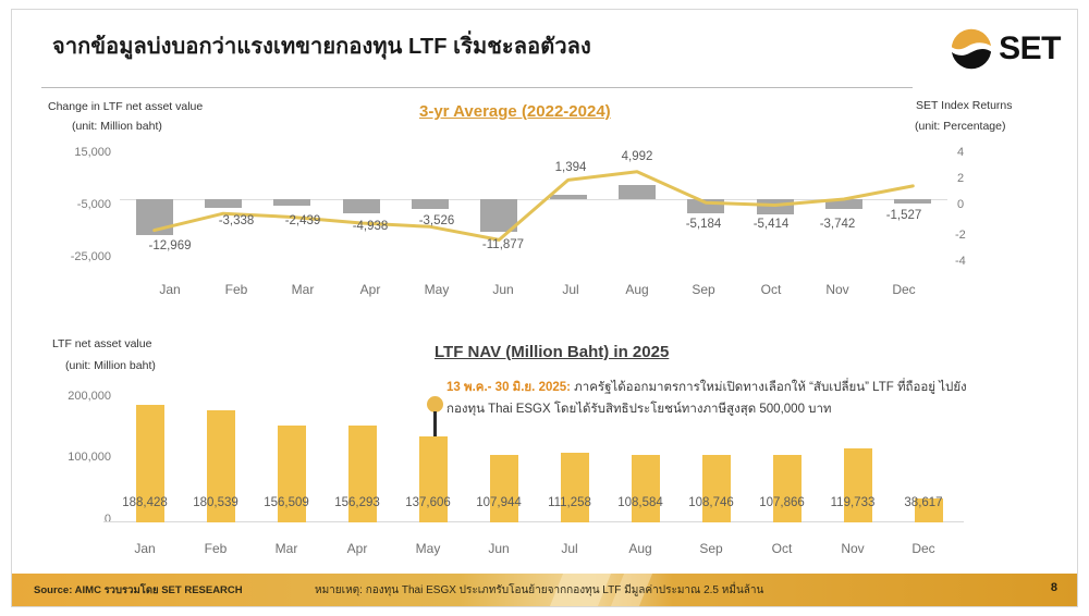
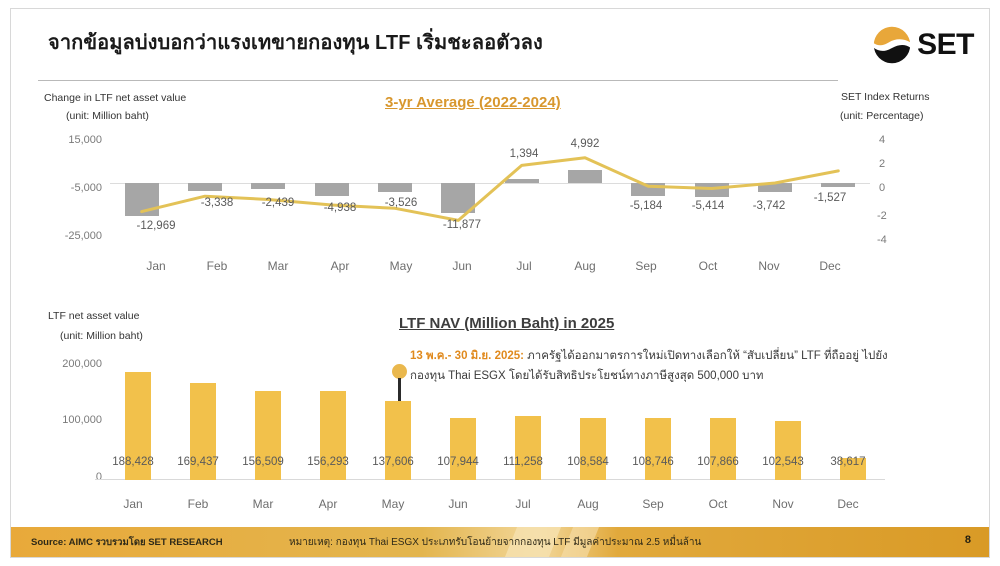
LTF NAV (Million Baht) in 2025/Feb: 180,539 -> 169,437
LTF NAV (Million Baht) in 2025/Nov: 119,733 -> 102,543
